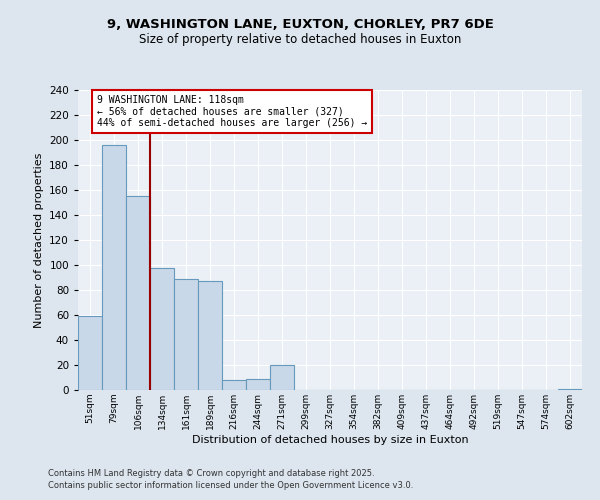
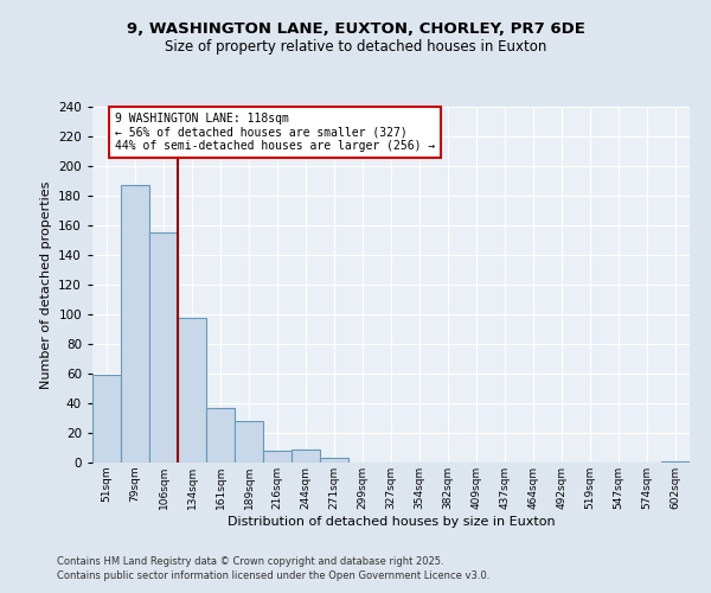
79sqm: 196 -> 187
161sqm: 89 -> 37
189sqm: 87 -> 28
271sqm: 20 -> 3
